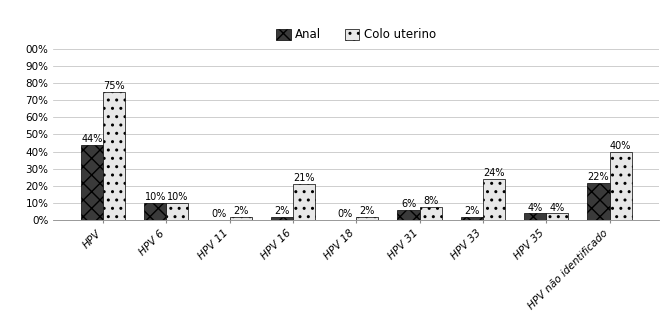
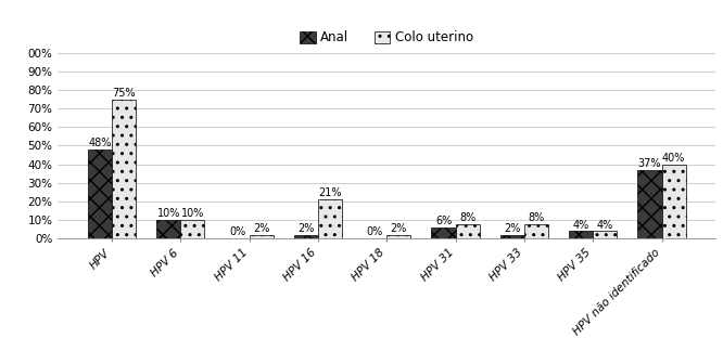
Anal/HPV: 44% -> 48%
Colo uterino/HPV 33: 24% -> 8%
Anal/HPV não identificado: 22% -> 37%
